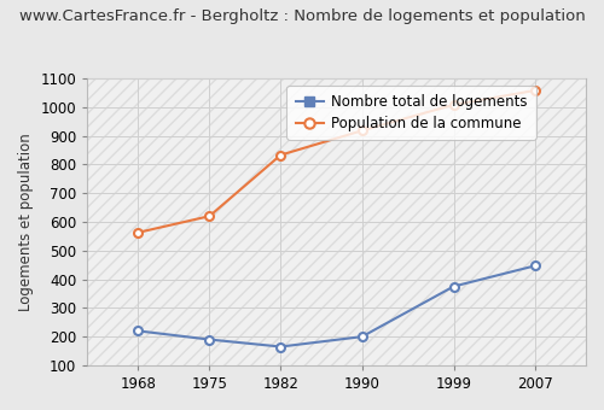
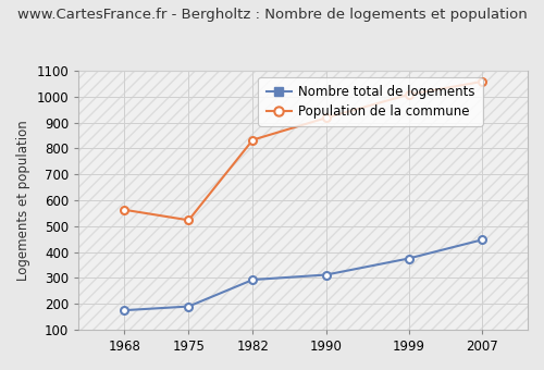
Nombre total de logements/1968: 220 -> 175
Population de la commune/1975: 620 -> 523
Nombre total de logements/1982: 165 -> 293
Nombre total de logements/1990: 200 -> 312
